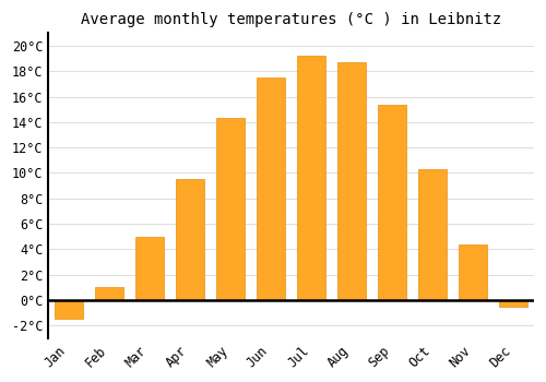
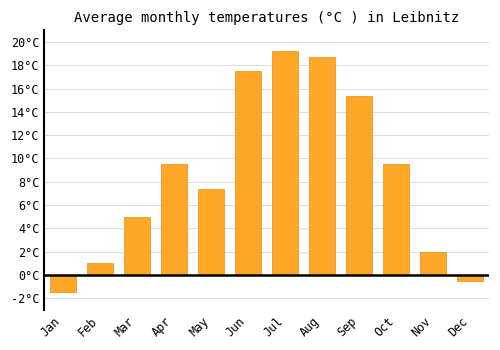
May: 14.3°C -> 7.4°C
Oct: 10.3°C -> 9.5°C
Nov: 4.4°C -> 2.0°C
